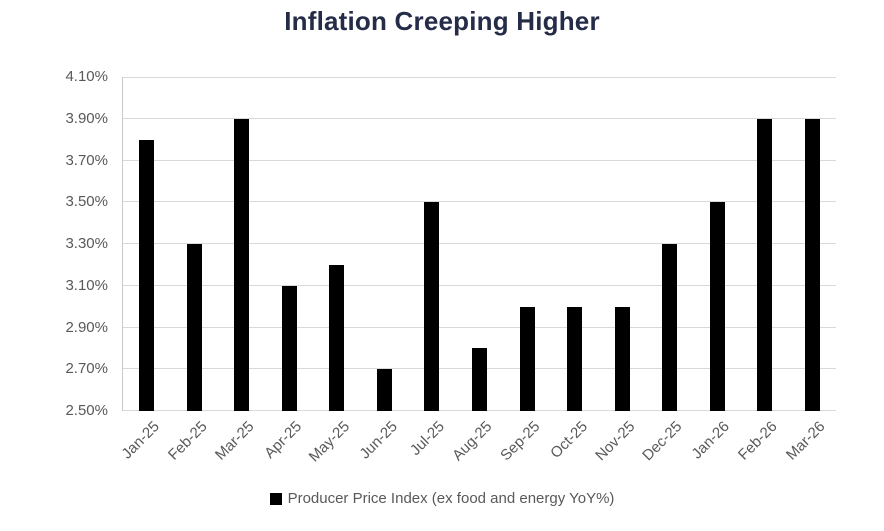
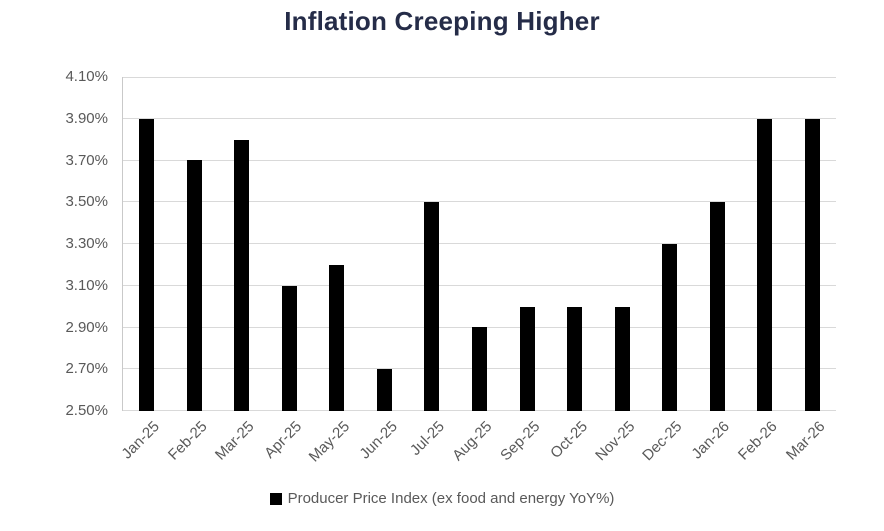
Jan-25: 3.8% -> 3.9%
Feb-25: 3.3% -> 3.7%
Mar-25: 3.9% -> 3.8%
Aug-25: 2.8% -> 2.9%
